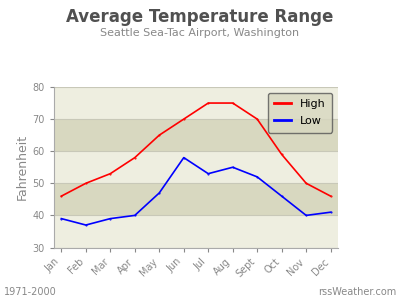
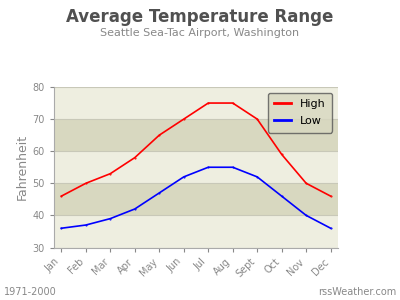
Low/Jan: 39 -> 36
Low/Apr: 40 -> 42
Low/Jun: 58 -> 52
Low/Jul: 53 -> 55
Low/Dec: 41 -> 36
